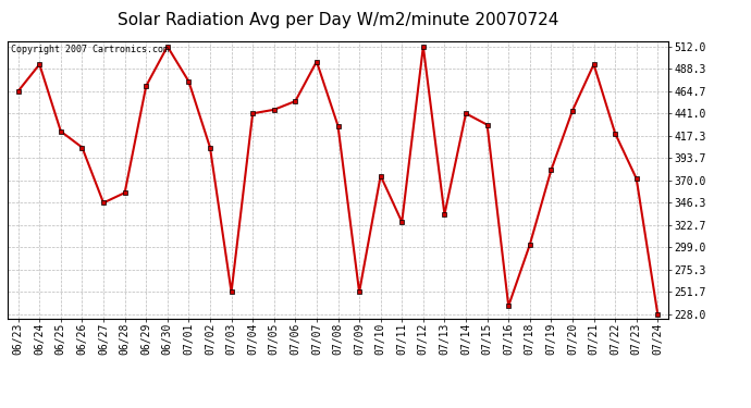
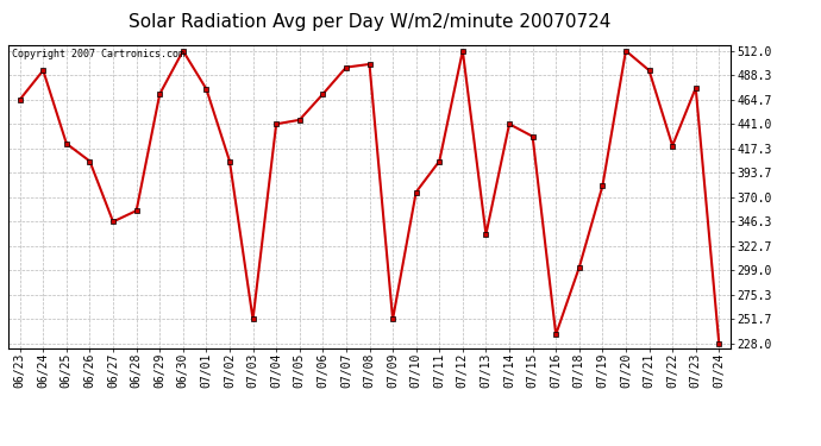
07/06: 454 -> 470
07/08: 428 -> 499
07/11: 326 -> 405
07/20: 444 -> 512
07/23: 372 -> 476
